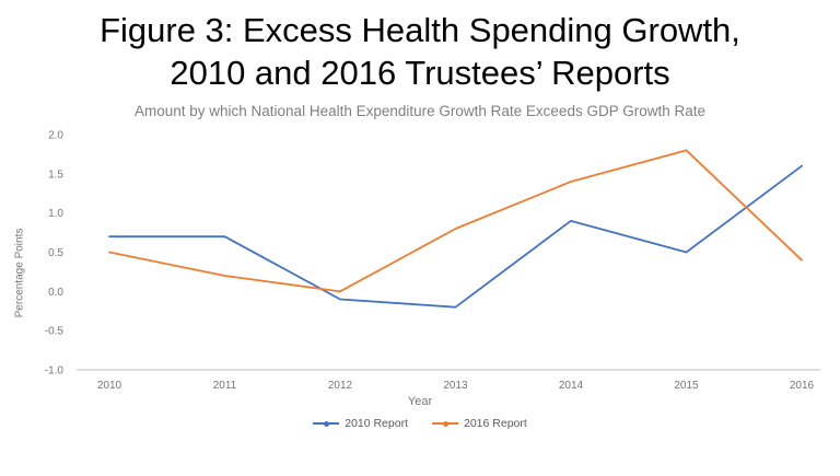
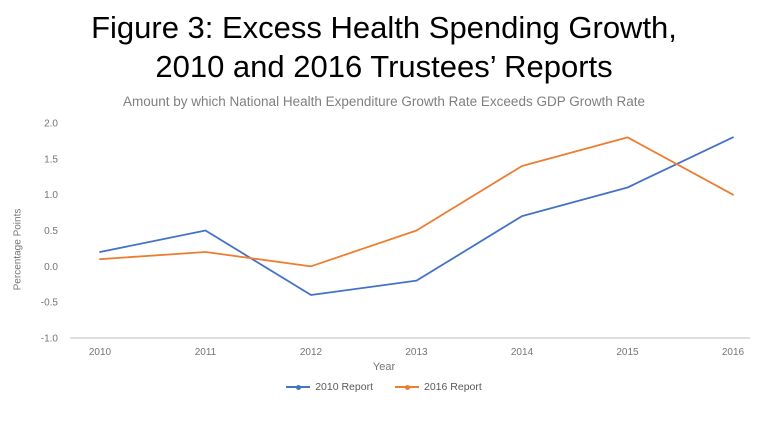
2010 Report/2010: 0.7 -> 0.2
2016 Report/2010: 0.5 -> 0.1
2010 Report/2011: 0.7 -> 0.5
2010 Report/2012: -0.1 -> -0.4
2016 Report/2013: 0.8 -> 0.5
2010 Report/2014: 0.9 -> 0.7
2010 Report/2015: 0.5 -> 1.1
2010 Report/2016: 1.6 -> 1.8
2016 Report/2016: 0.4 -> 1.0
